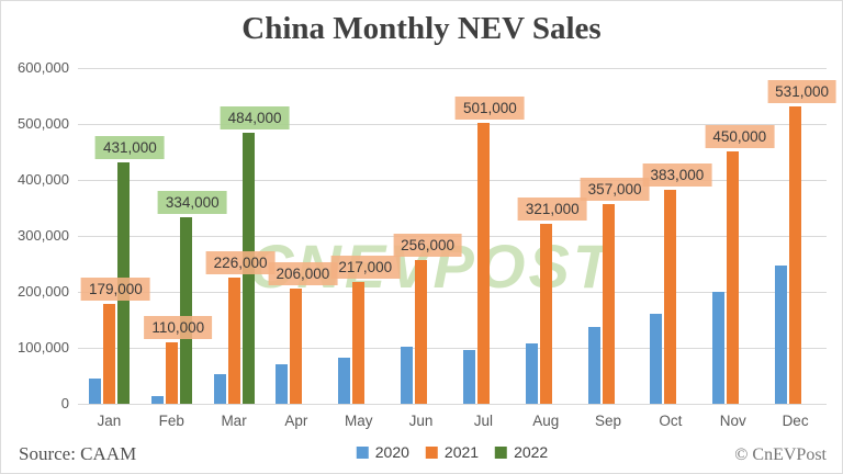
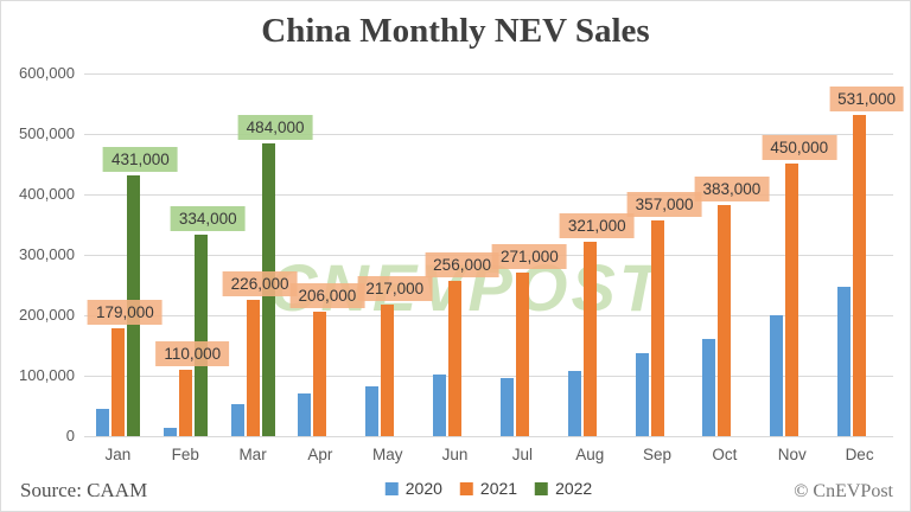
2021/Jul: 501,000 -> 271,000
